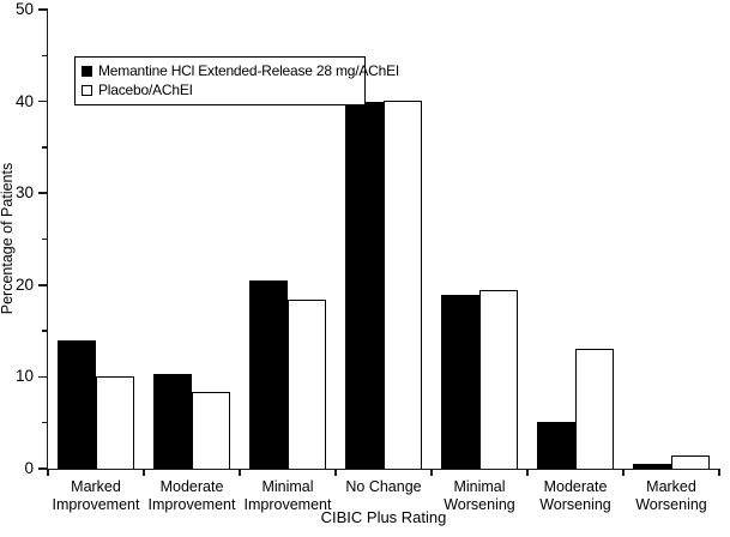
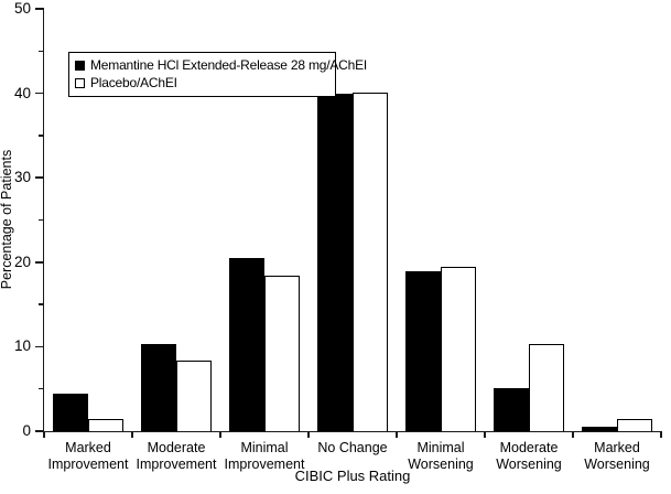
Memantine HCl Extended-Release 28 mg/AChEI/Marked Improvement: 14 -> 4
Placebo/AChEI/Marked Improvement: 10 -> 2
Placebo/AChEI/Moderate Worsening: 13 -> 10
